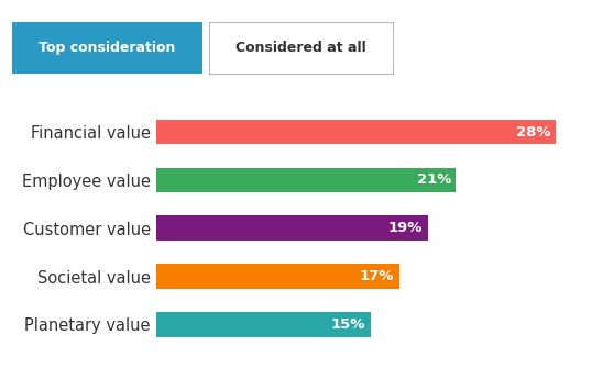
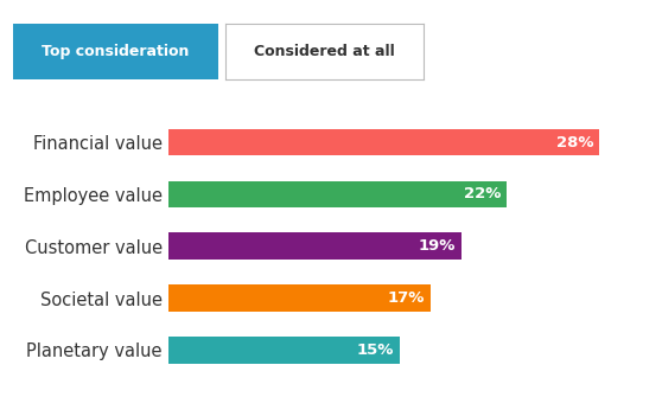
Employee value: 21% -> 22%
